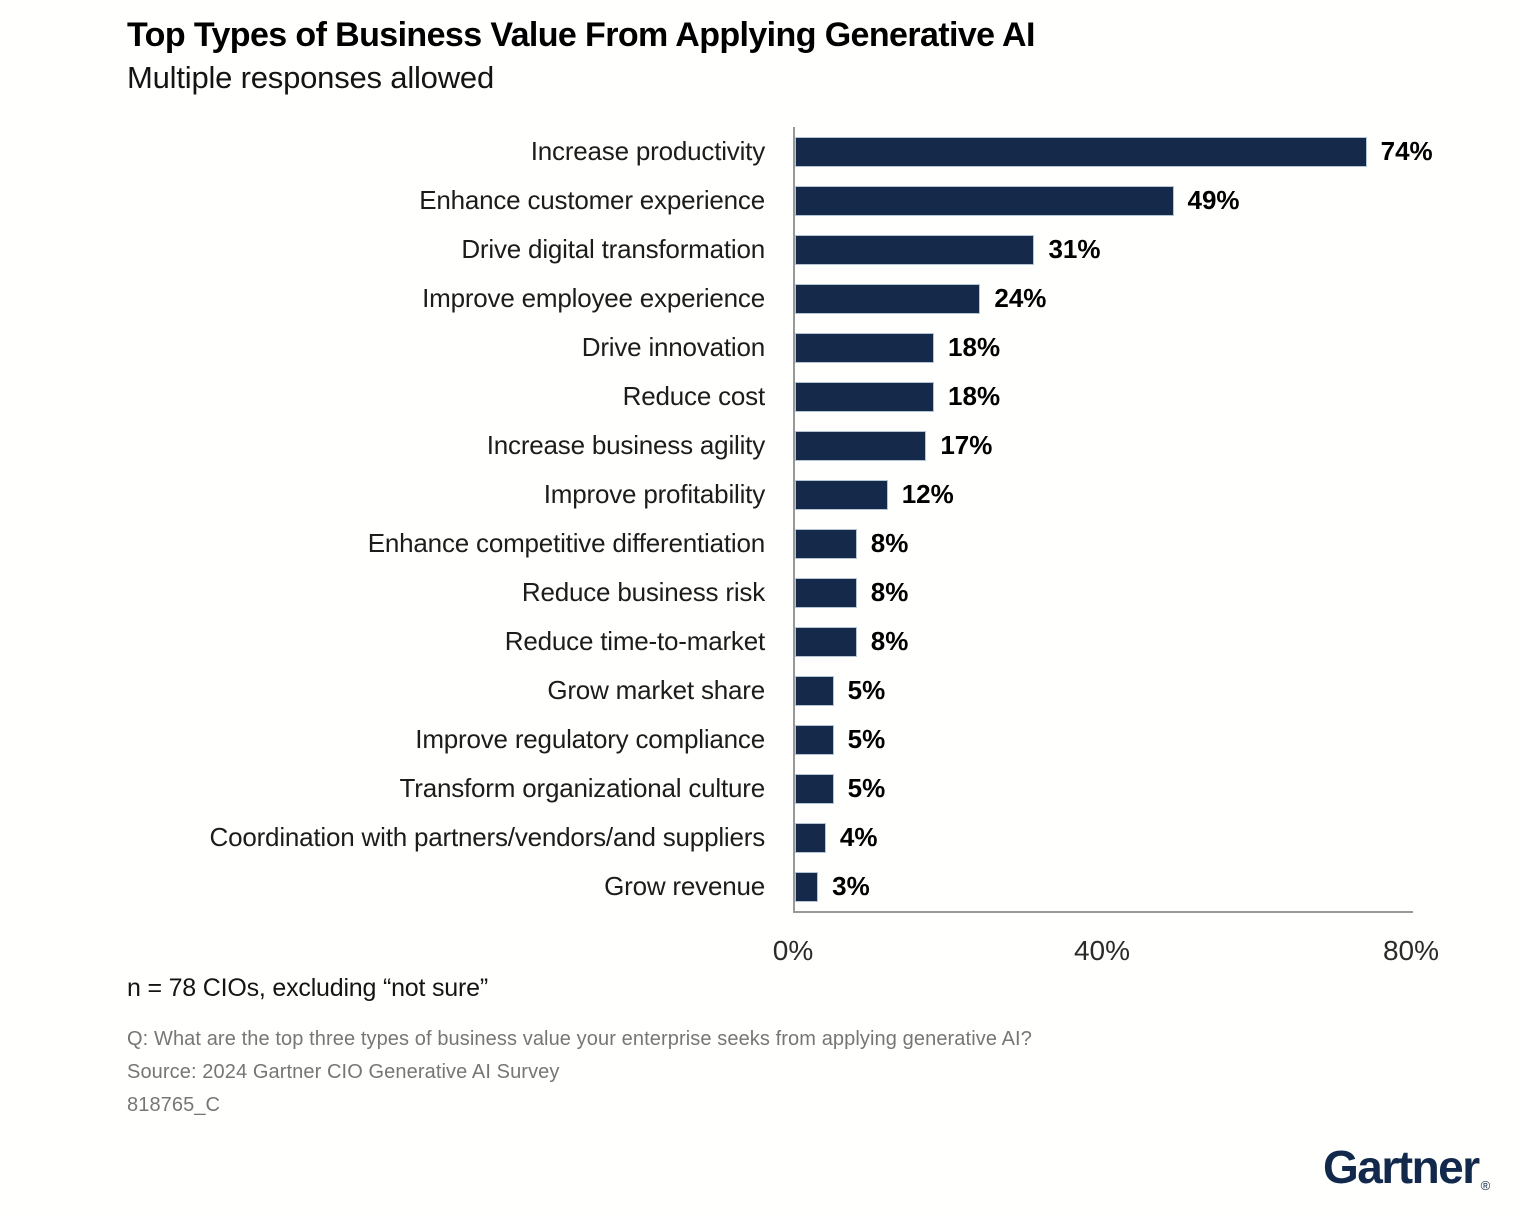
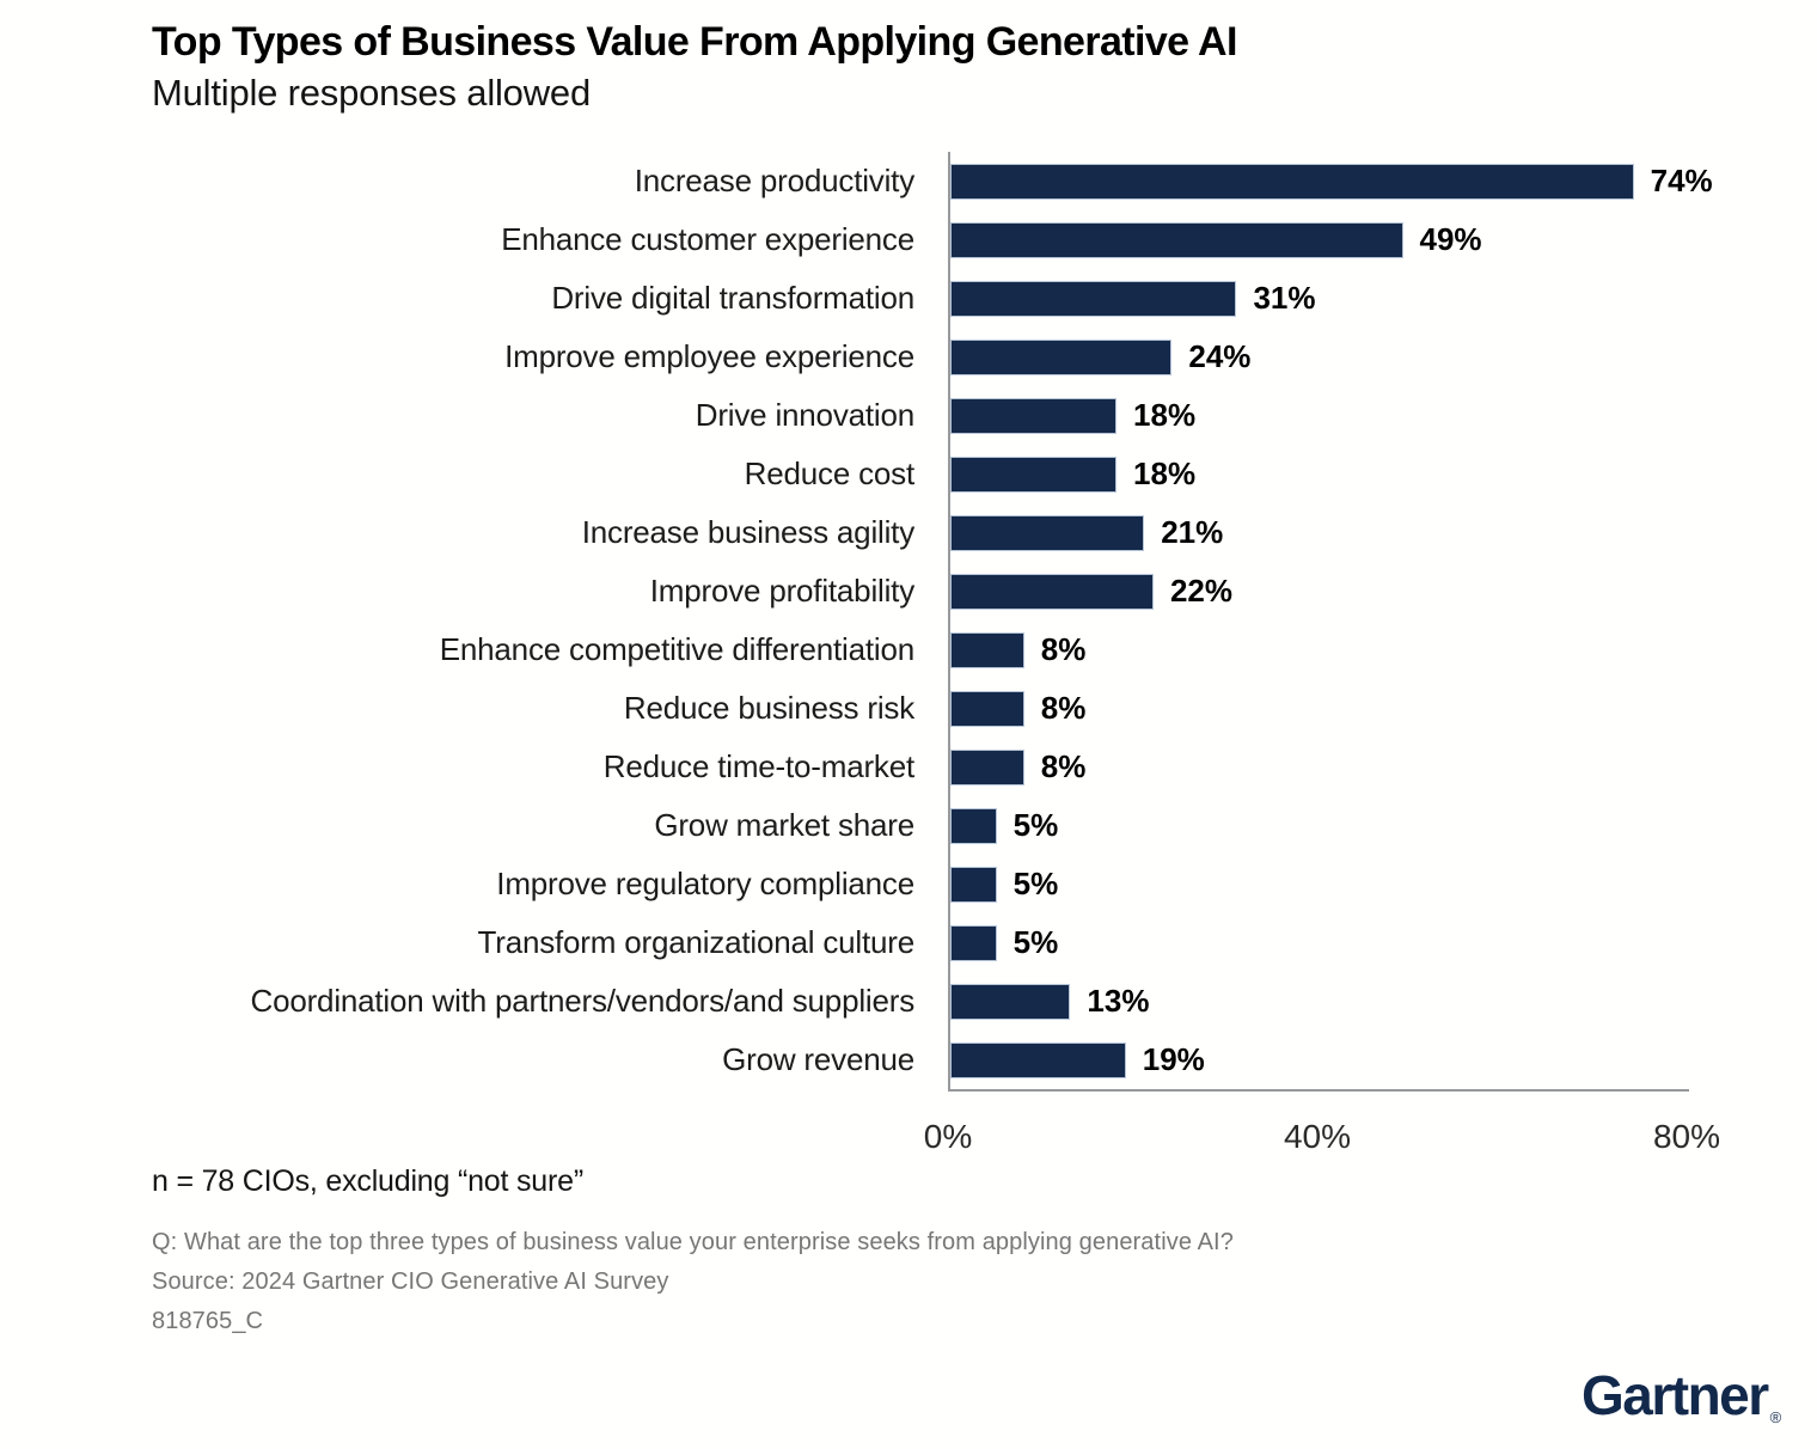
Increase business agility: 17% -> 21%
Improve profitability: 12% -> 22%
Coordination with partners/vendors/and suppliers: 4% -> 13%
Grow revenue: 3% -> 19%
